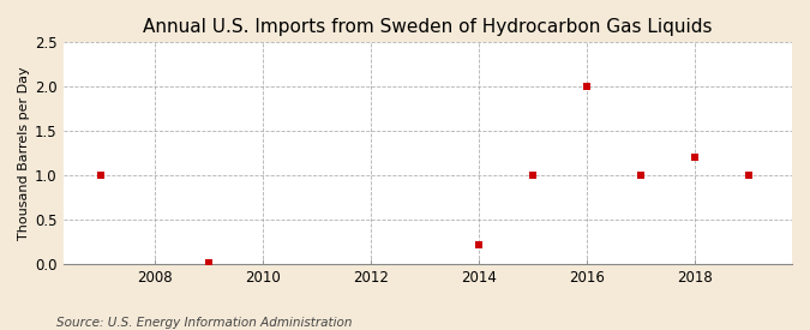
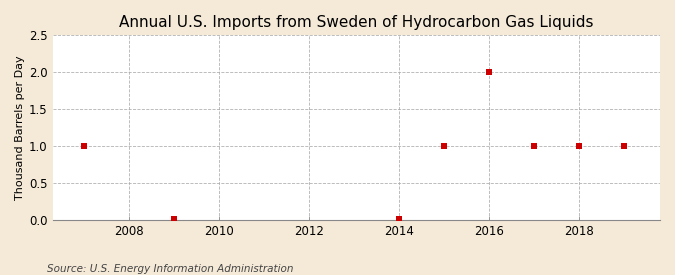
2014: 0.22 -> 0.02
2018: 1.20 -> 1.00
